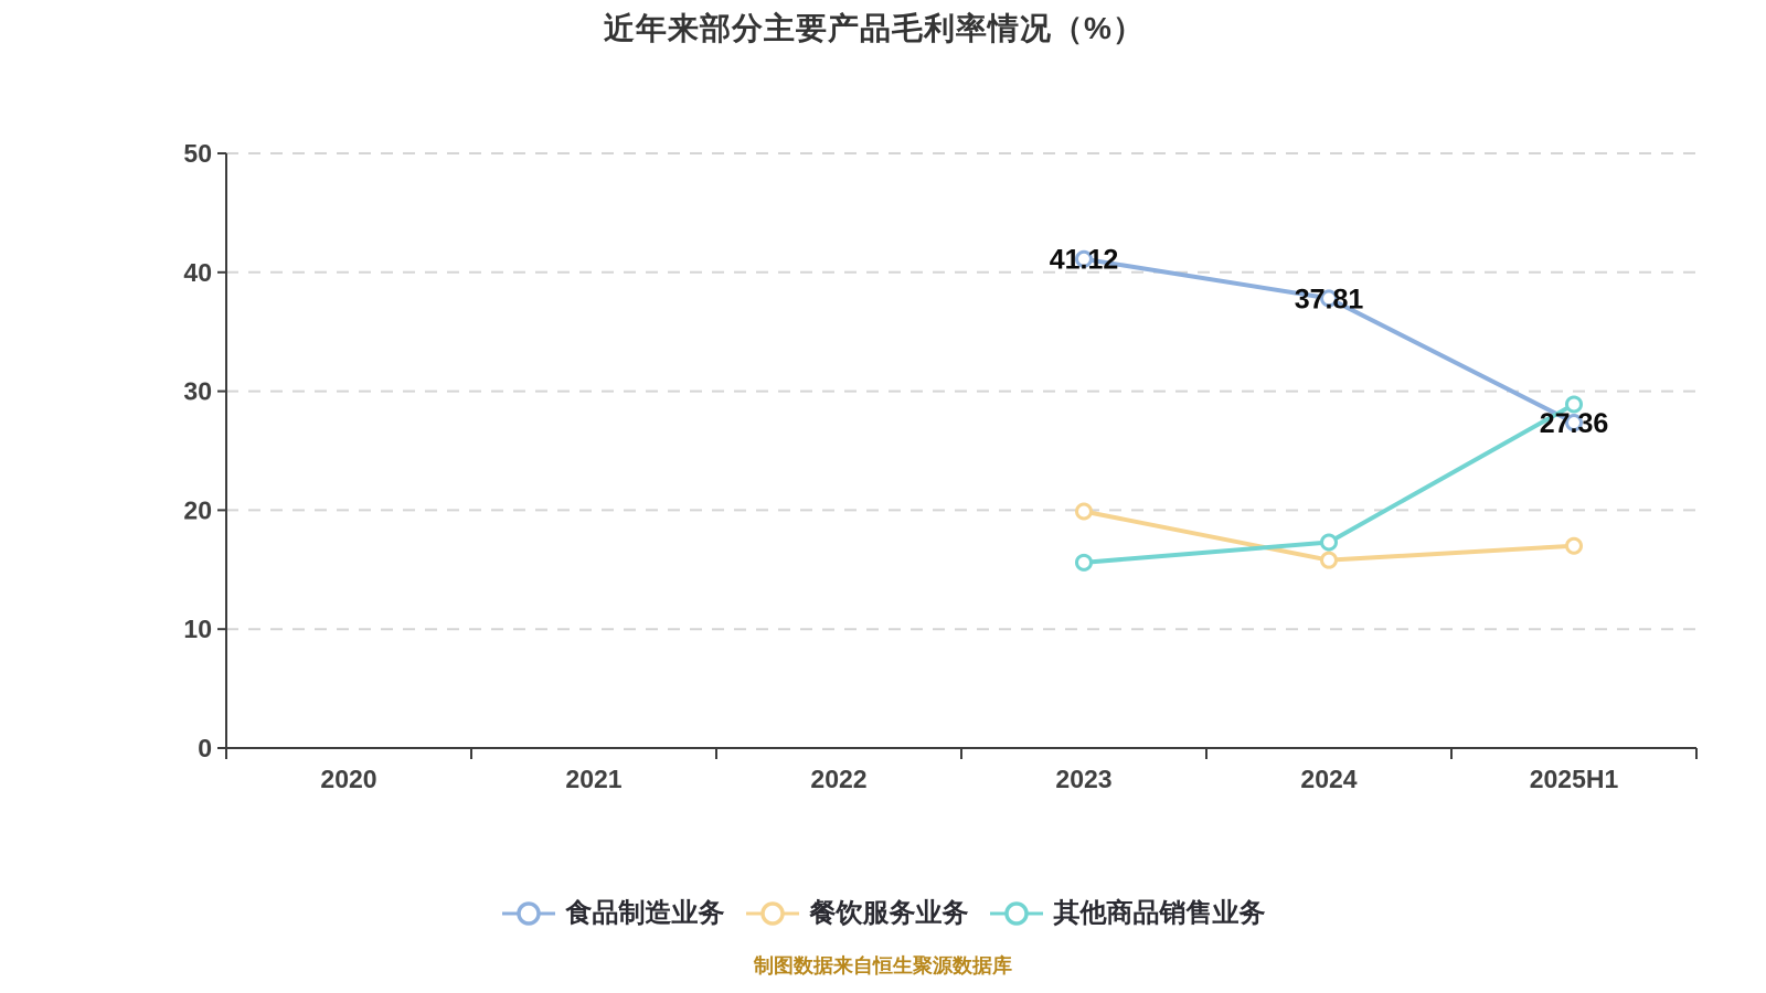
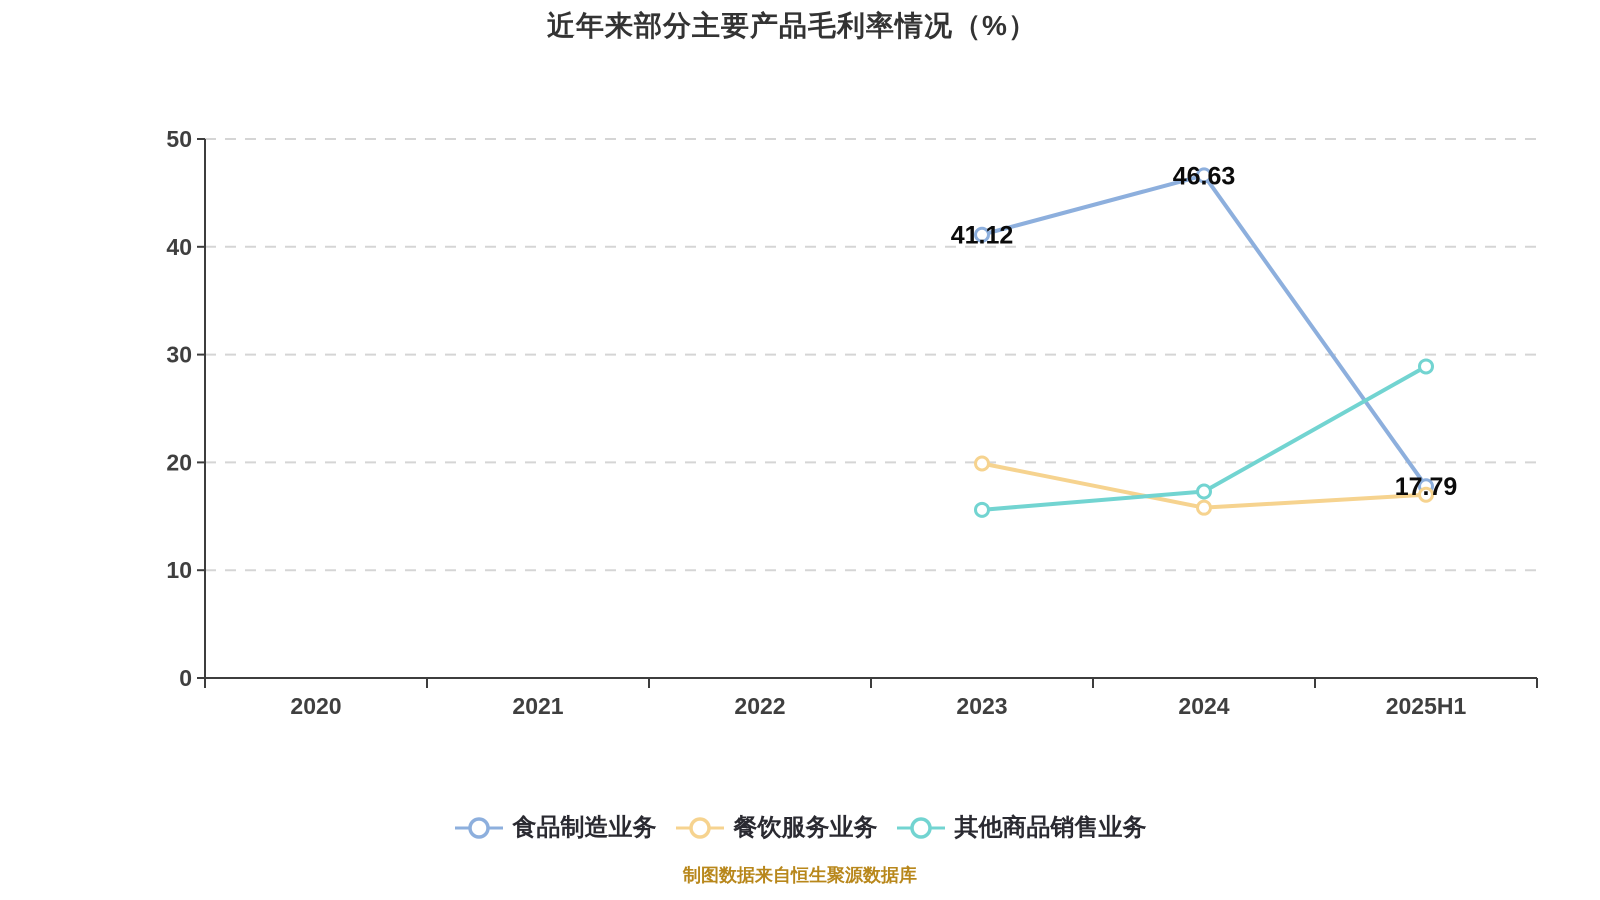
食品制造业务/2024: 37.81 -> 46.63
食品制造业务/2025H1: 27.36 -> 17.79
